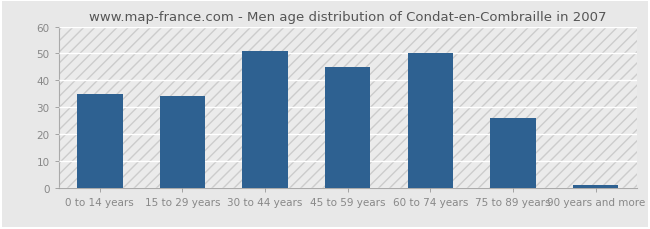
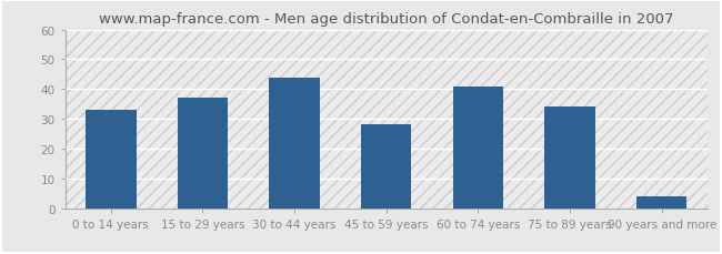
0 to 14 years: 35 -> 33
15 to 29 years: 34 -> 37
30 to 44 years: 51 -> 44
45 to 59 years: 45 -> 28
60 to 74 years: 50 -> 41
75 to 89 years: 26 -> 34
90 years and more: 1 -> 4
